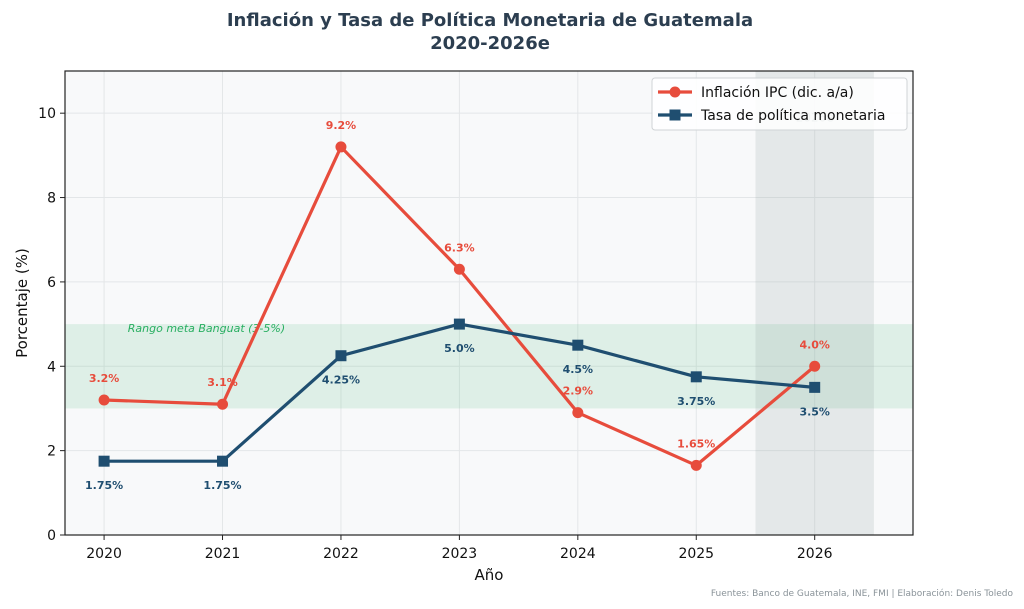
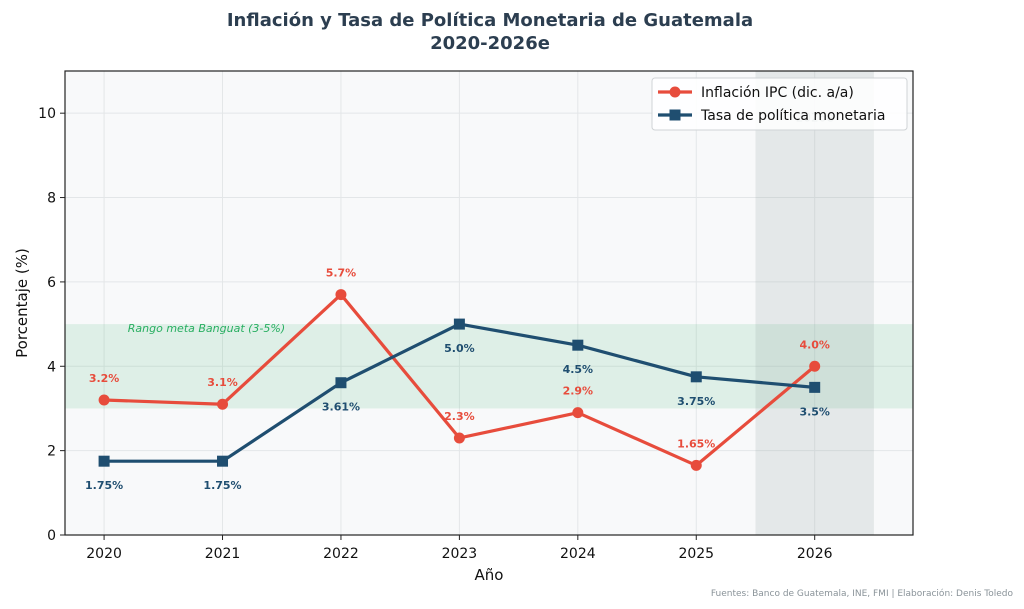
Inflación IPC (dic. a/a)/2022: 9.2% -> 5.7%
Tasa de política monetaria/2022: 4.25% -> 3.61%
Inflación IPC (dic. a/a)/2023: 6.3% -> 2.3%
